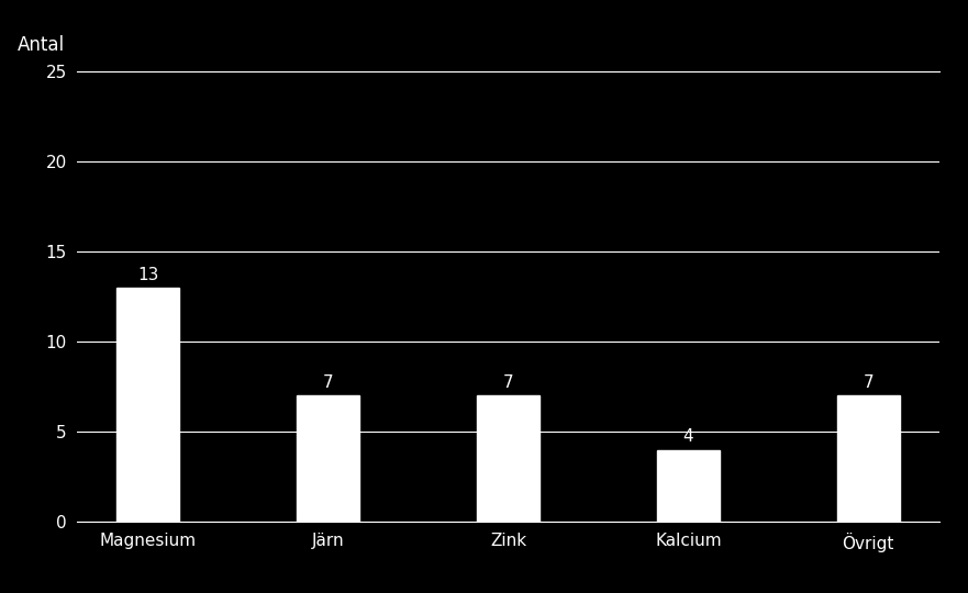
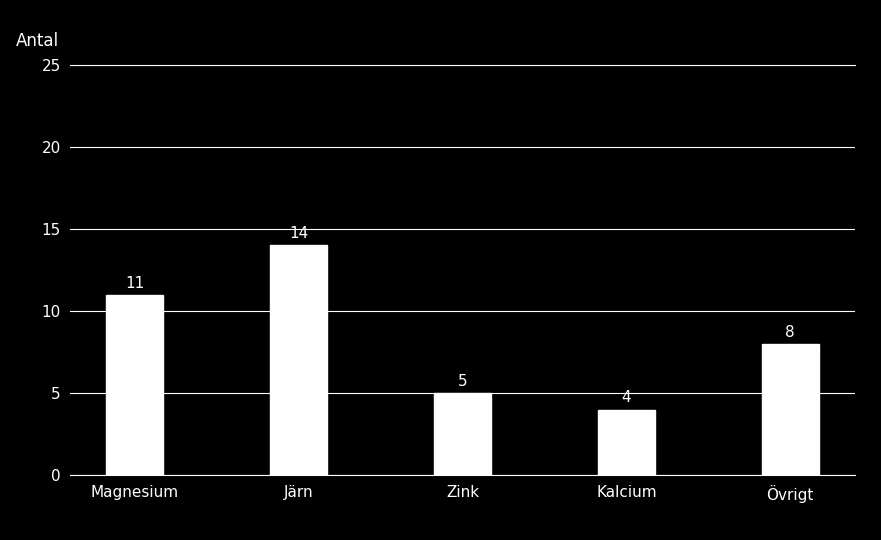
Magnesium: 13 -> 11
Järn: 7 -> 14
Zink: 7 -> 5
Övrigt: 7 -> 8
